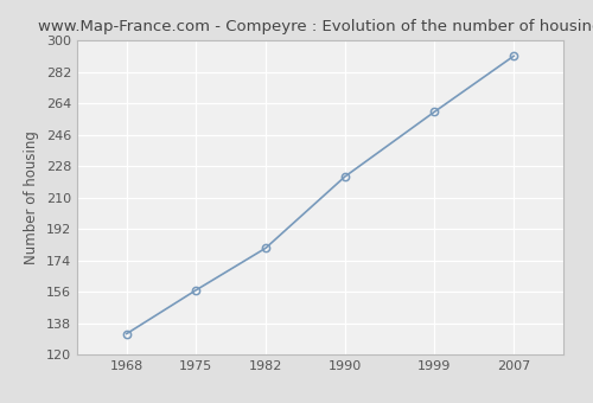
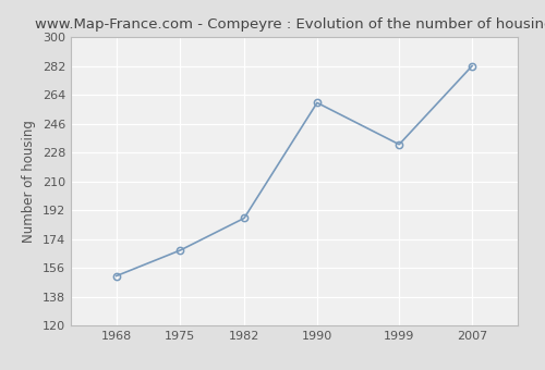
1968: 132 -> 151
1975: 157 -> 167
1982: 181 -> 187
1990: 222 -> 259
1999: 259 -> 233
2007: 291 -> 282
